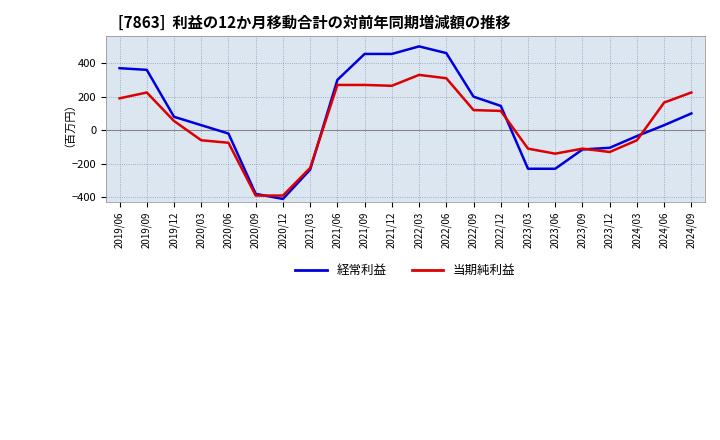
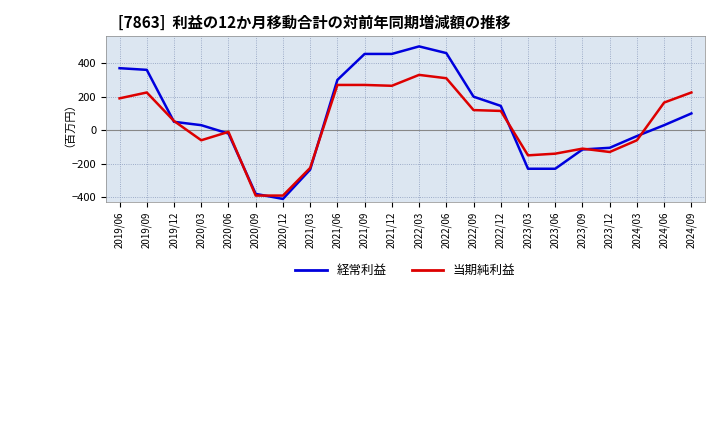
経常利益/2019/12: 80 -> 50
当期純利益/2020/06: -80 -> -10
当期純利益/2023/03: -110 -> -150
